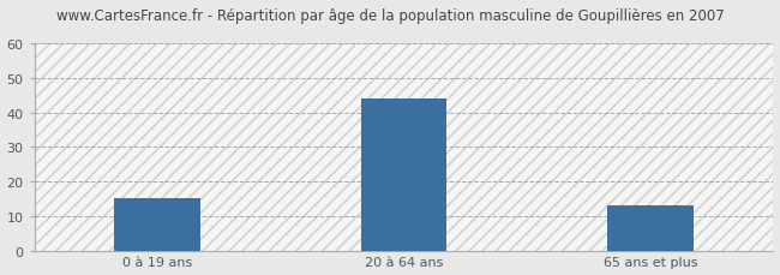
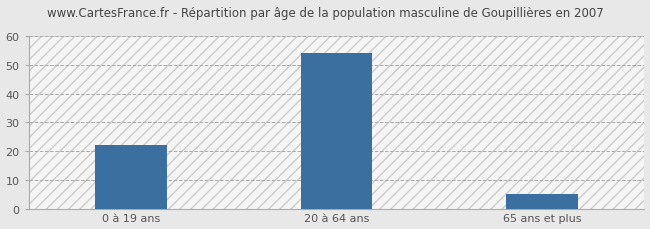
0 à 19 ans: 15 -> 22
20 à 64 ans: 44 -> 54
65 ans et plus: 13 -> 5
